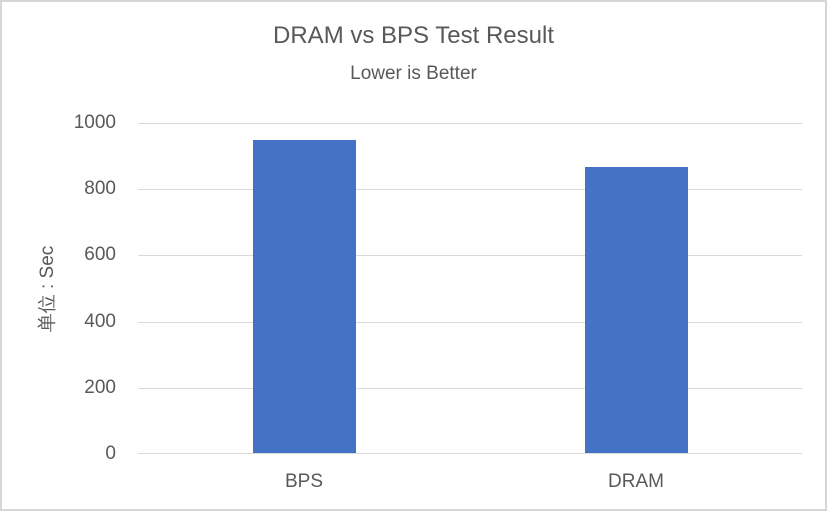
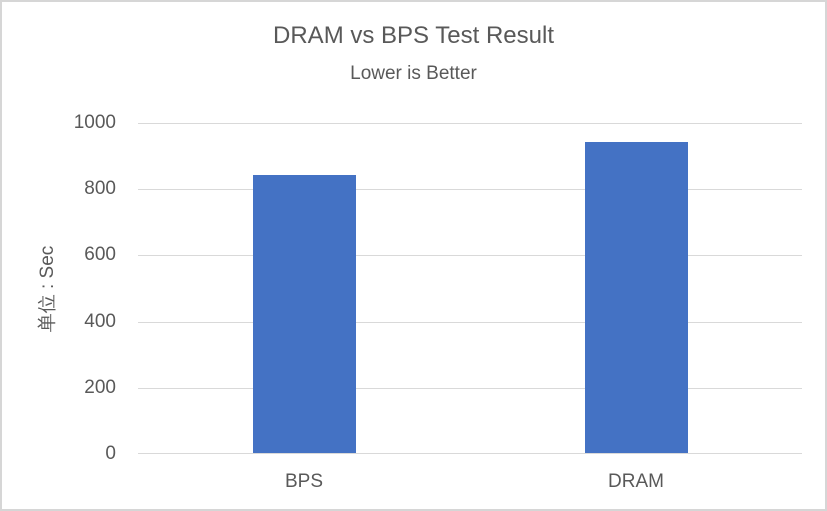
BPS: 940 -> 840
DRAM: 860 -> 940
